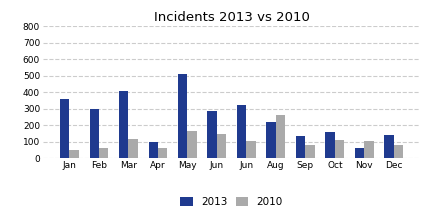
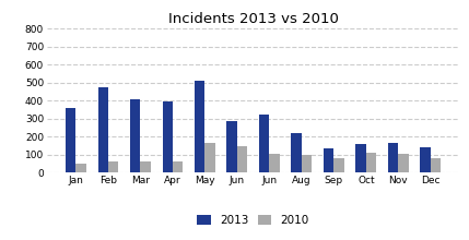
2013/Feb: 300 -> 480
2010/Mar: 120 -> 60
2013/Apr: 100 -> 400
2010/Aug: 260 -> 100
2013/Nov: 60 -> 160
